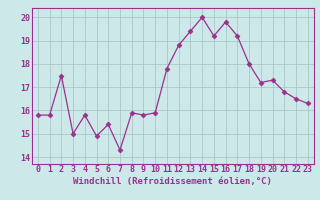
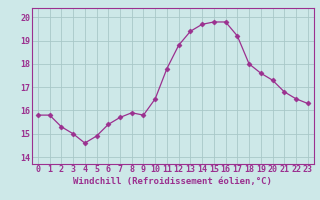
2: 17.5 -> 15.3
4: 15.8 -> 14.6
7: 14.3 -> 15.7
10: 15.9 -> 16.5
14: 20.0 -> 19.7
15: 19.2 -> 19.8
19: 17.2 -> 17.6
